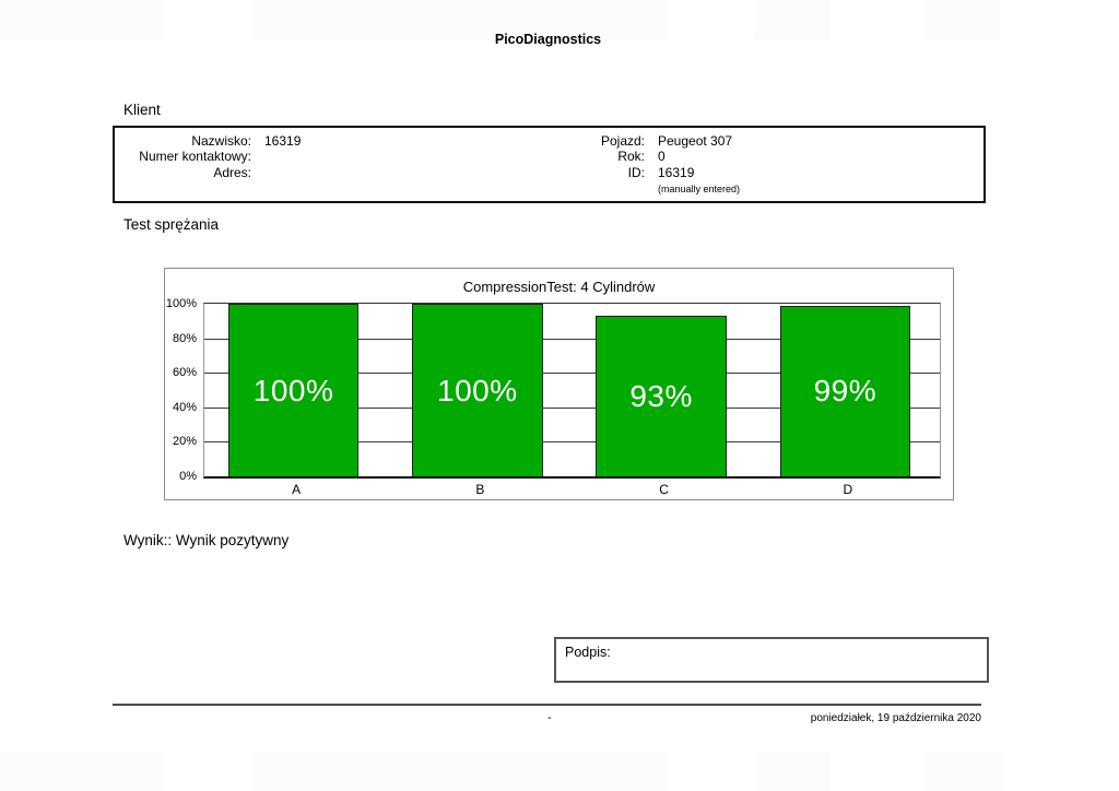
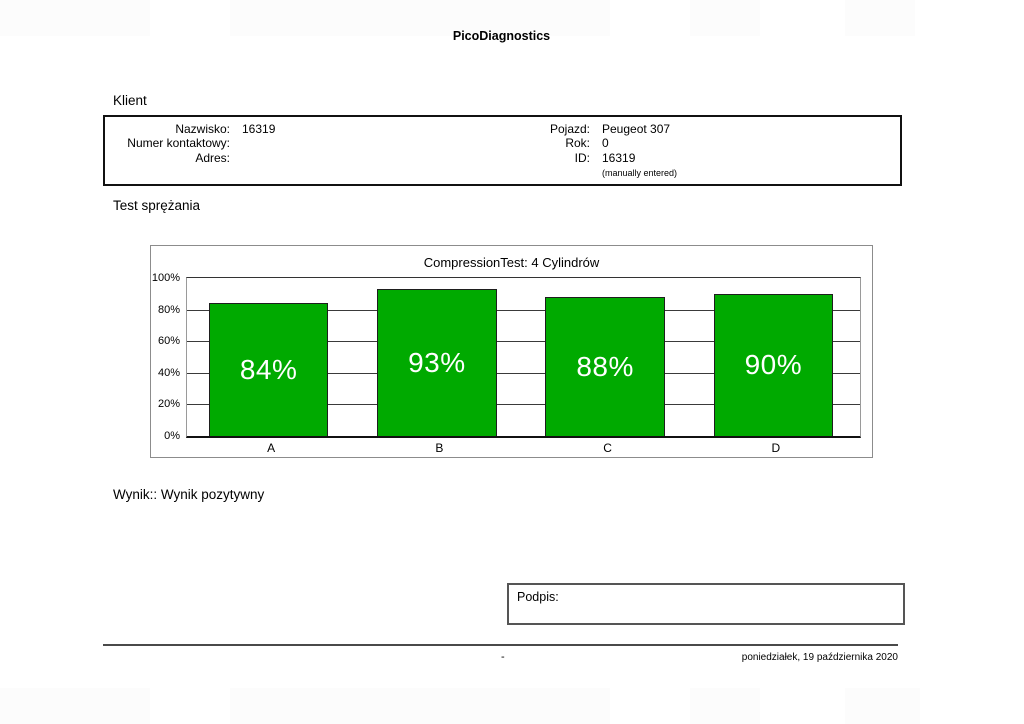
A: 100% -> 84%
B: 100% -> 93%
C: 93% -> 88%
D: 99% -> 90%
